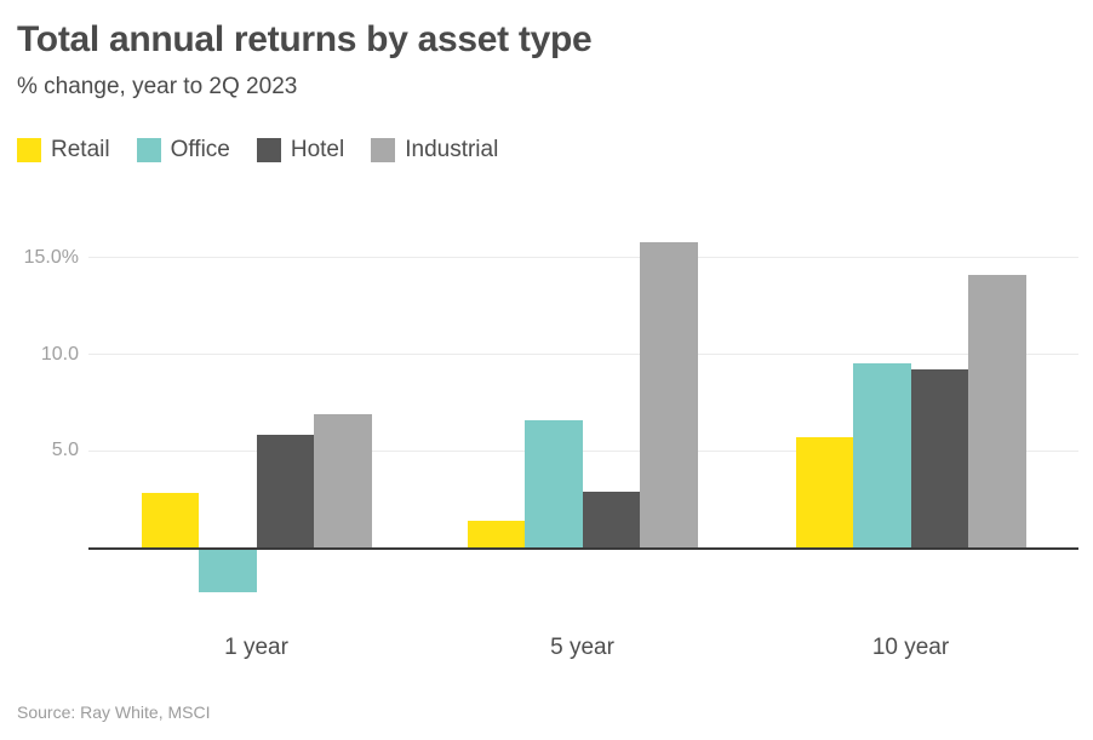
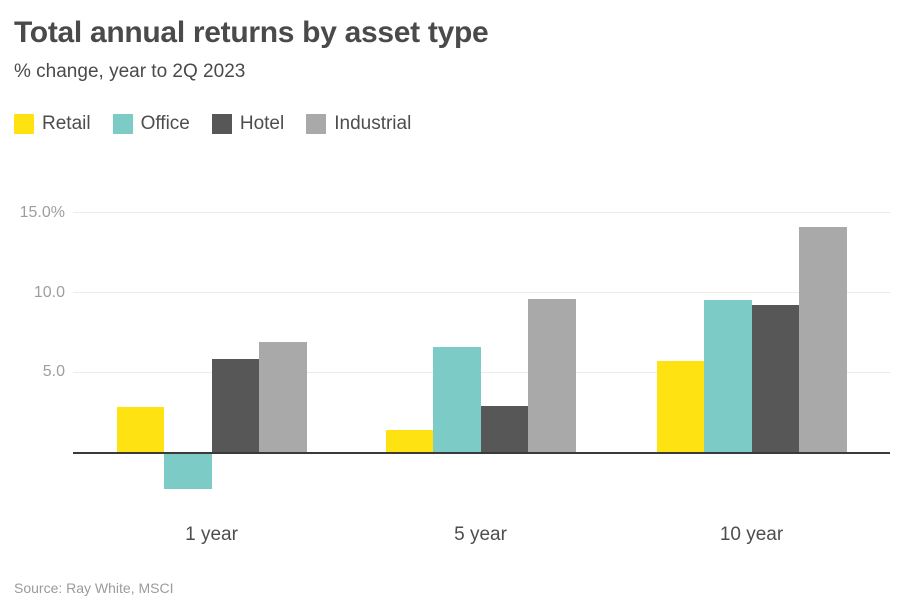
Industrial/5 year: 15.8% -> 9.6%
